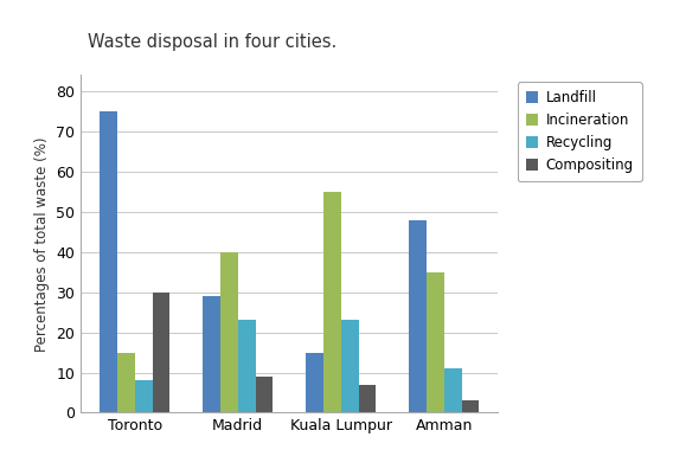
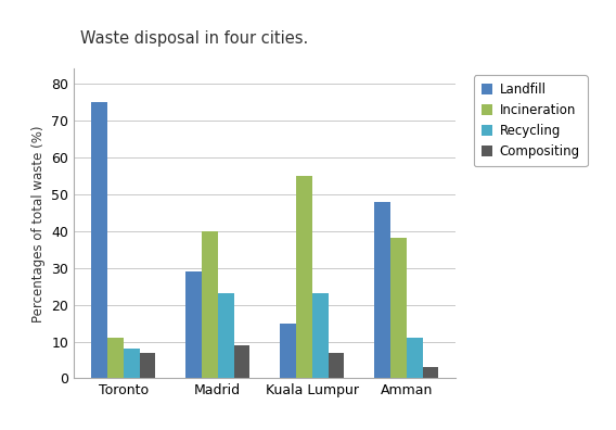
Incineration/Toronto: 15 -> 11
Compositing/Toronto: 30 -> 7
Incineration/Amman: 35 -> 38
